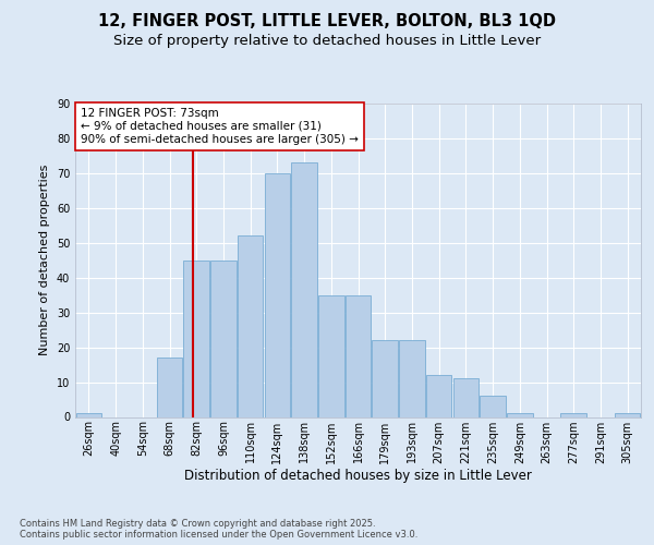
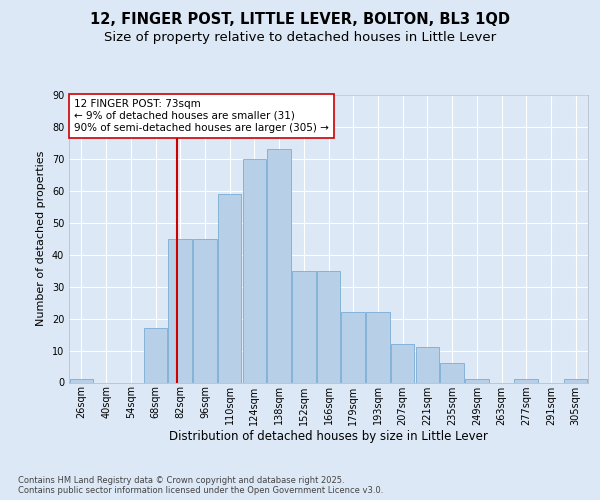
110sqm: 52 -> 59
